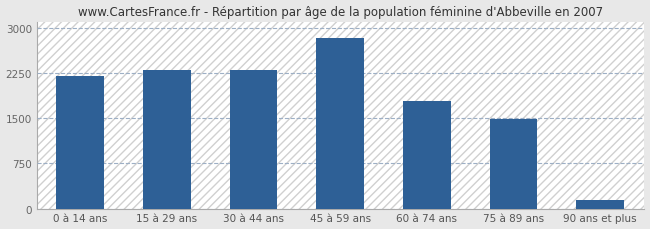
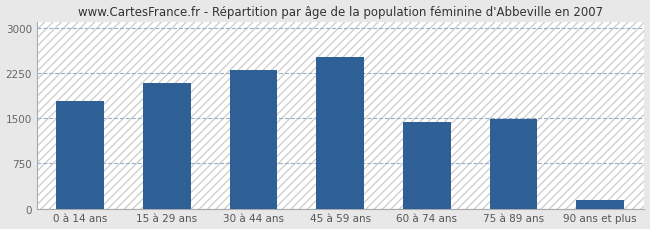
0 à 14 ans: 2200 -> 1780
15 à 29 ans: 2290 -> 2080
45 à 59 ans: 2820 -> 2520
60 à 74 ans: 1780 -> 1440
